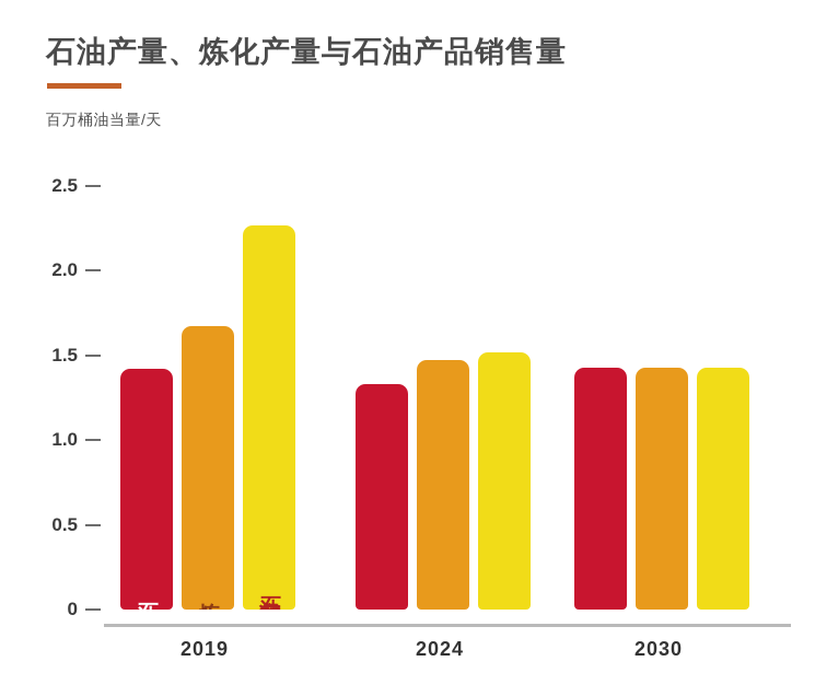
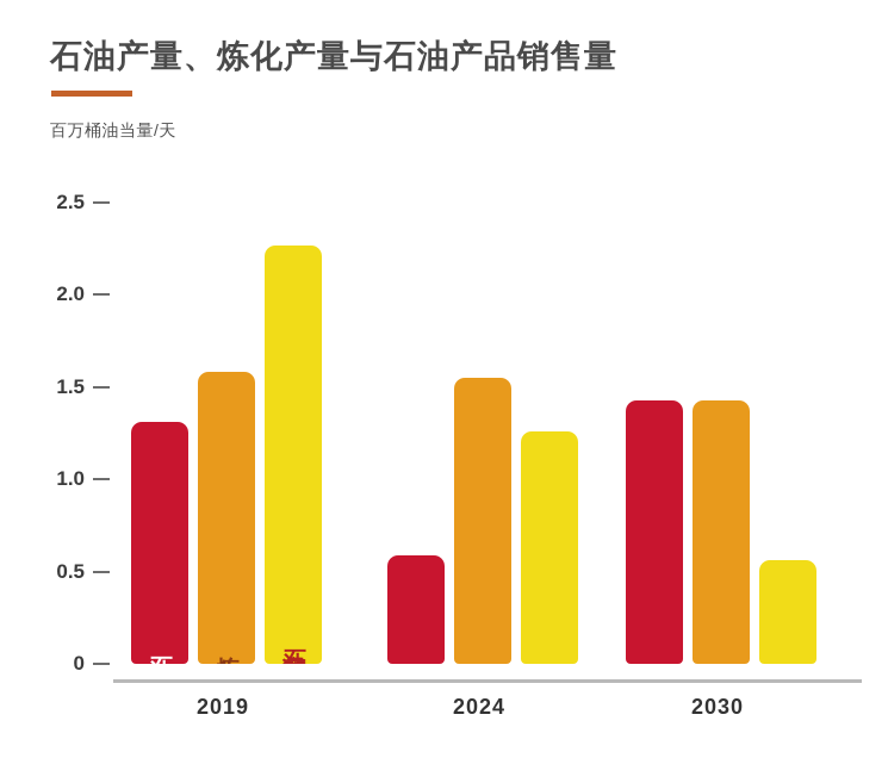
石油产量/2019: 1.42 -> 1.31
炼化产量/2019: 1.67 -> 1.58
石油产量/2024: 1.33 -> 0.59
炼化产量/2024: 1.47 -> 1.55
石油产品销售量/2024: 1.52 -> 1.26
石油产品销售量/2030: 1.43 -> 0.56
